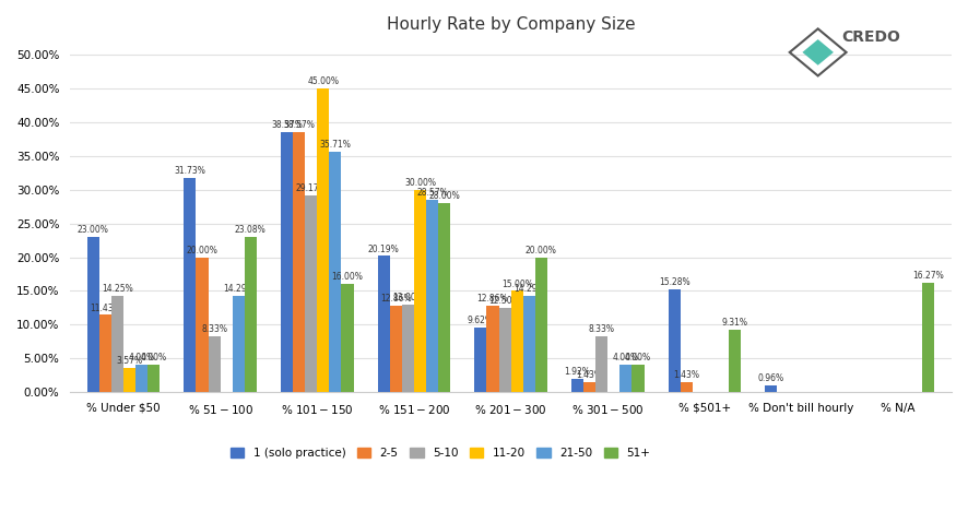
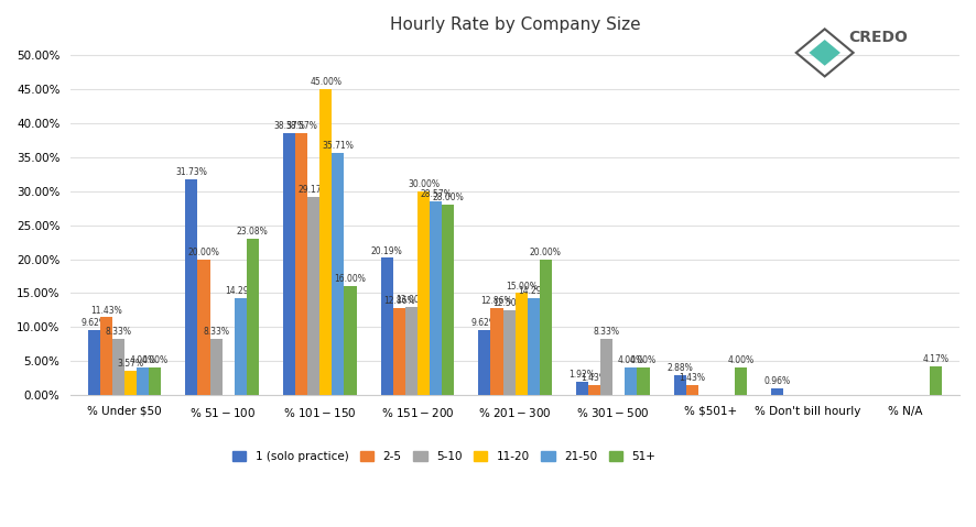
1 (solo practice)/% Under $50: 23.00% -> 9.62%
5-10/% Under $50: 14.25% -> 8.33%
1 (solo practice)/% $501+: 15.28% -> 2.88%
51+/% $501+: 9.31% -> 4.00%
51+/% N/A: 16.27% -> 4.17%
